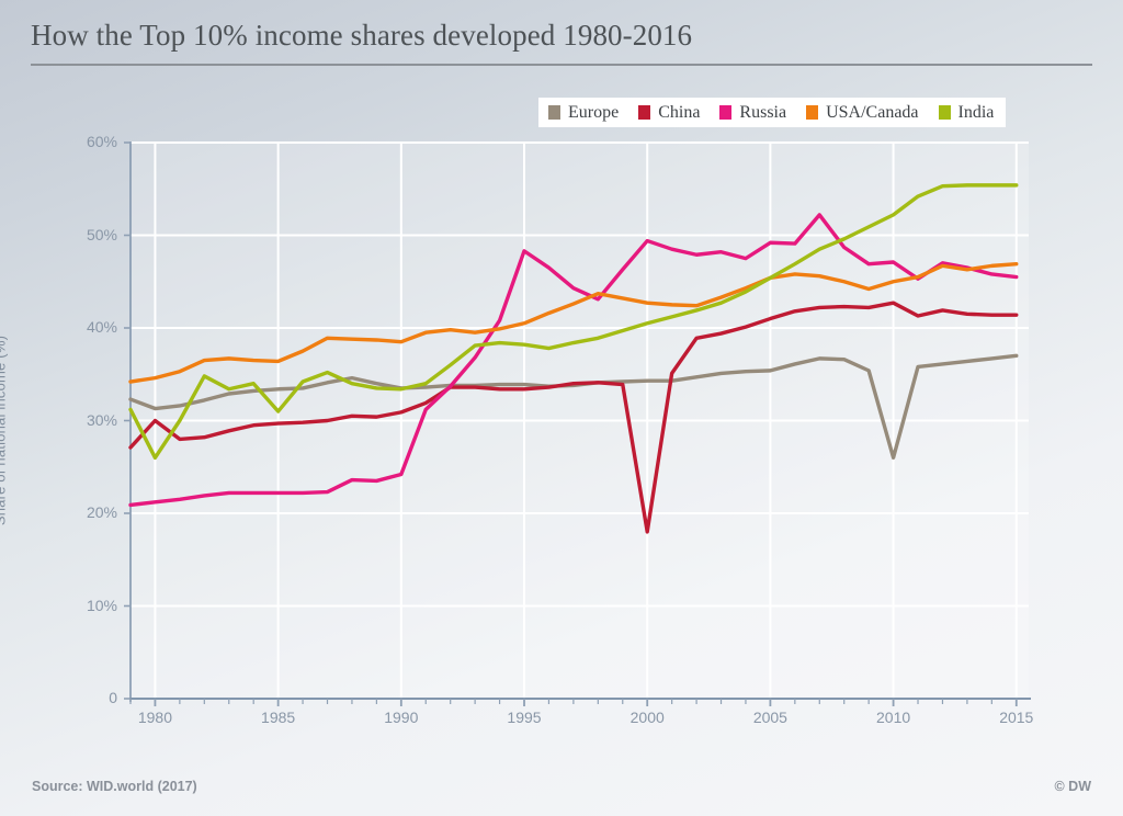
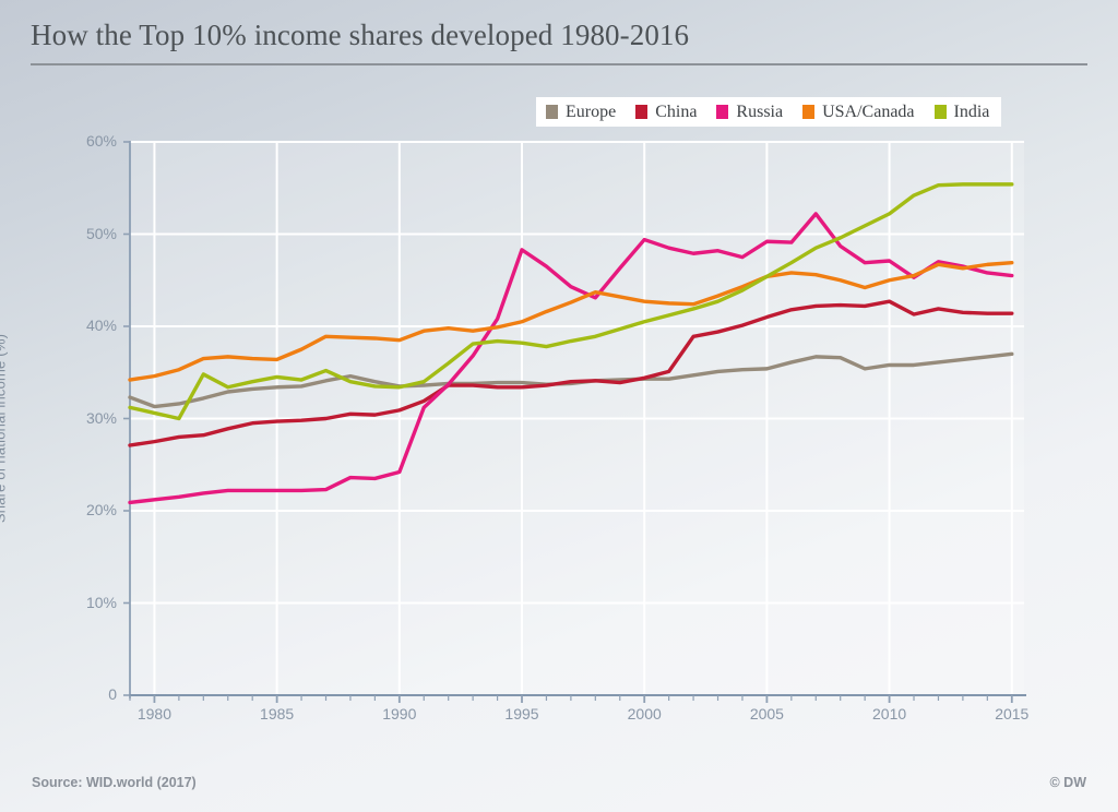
China/1980: 30% -> 28%
India/1980: 26% -> 31%
India/1985: 31% -> 34%
China/2000: 18% -> 34%
Europe/2010: 26% -> 36%
